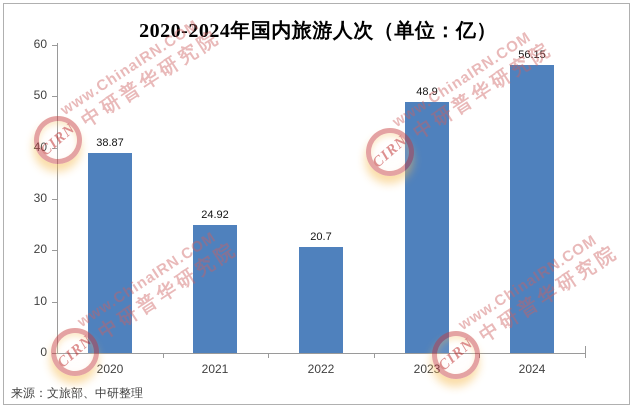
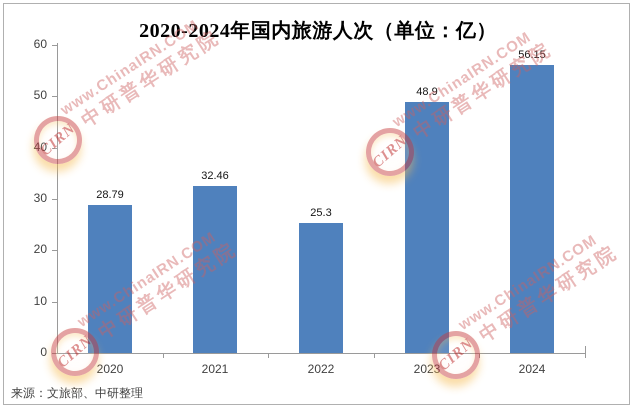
2020: 38.87 -> 28.79
2021: 24.92 -> 32.46
2022: 20.7 -> 25.3
